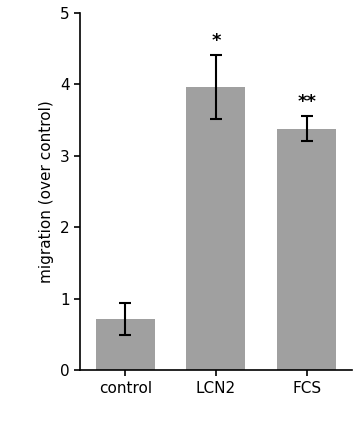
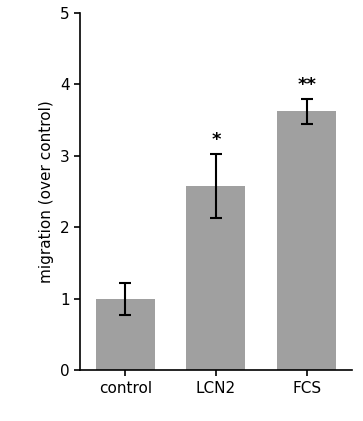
control: 0.72 -> 1.00
LCN2: 3.96 -> 2.58
FCS: 3.38 -> 3.62
